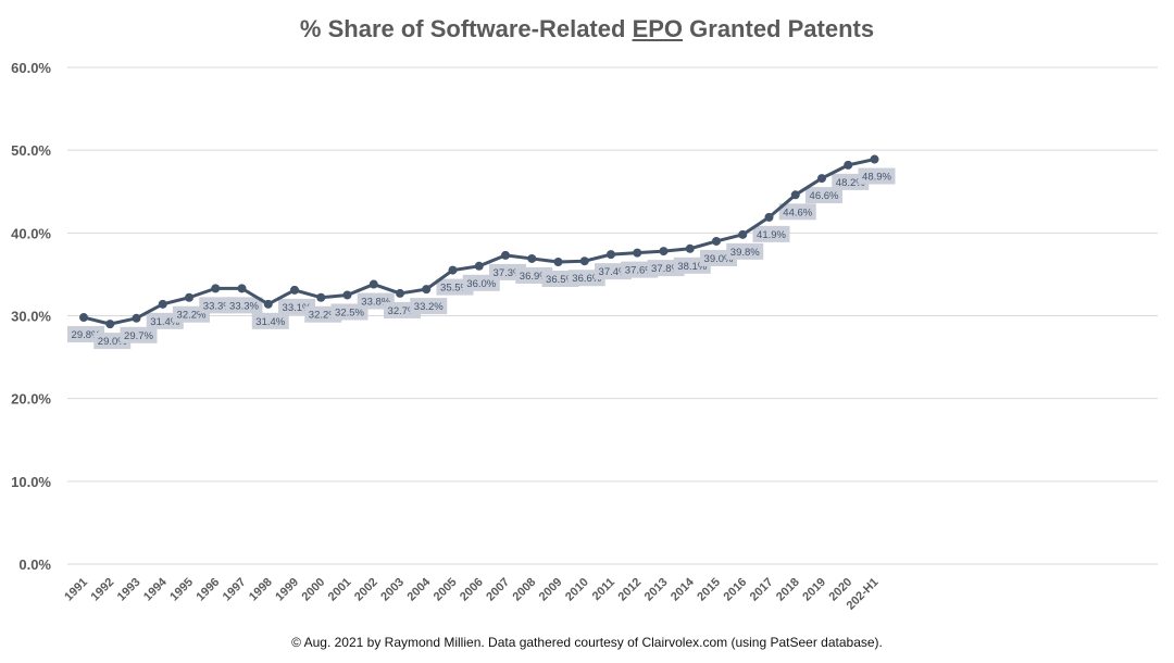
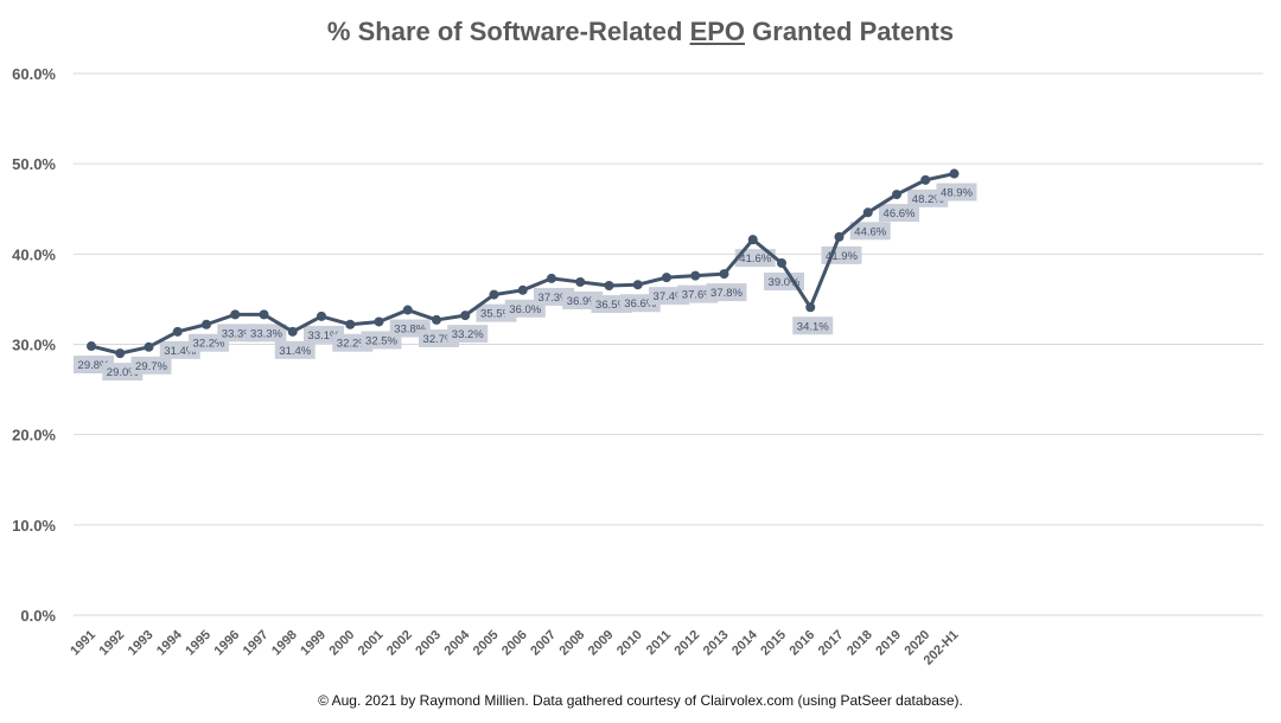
2014: 38.1% -> 41.6%
2016: 39.8% -> 34.1%
